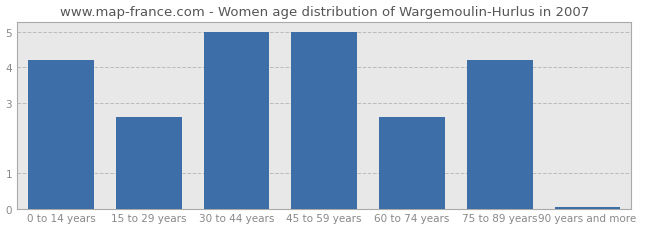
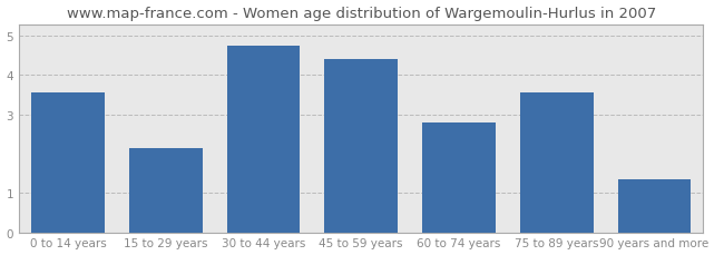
0 to 14 years: 4.20 -> 3.55
15 to 29 years: 2.60 -> 2.15
30 to 44 years: 5.00 -> 4.75
45 to 59 years: 5.00 -> 4.40
60 to 74 years: 2.60 -> 2.80
75 to 89 years: 4.20 -> 3.55
90 years and more: 0.05 -> 1.35
